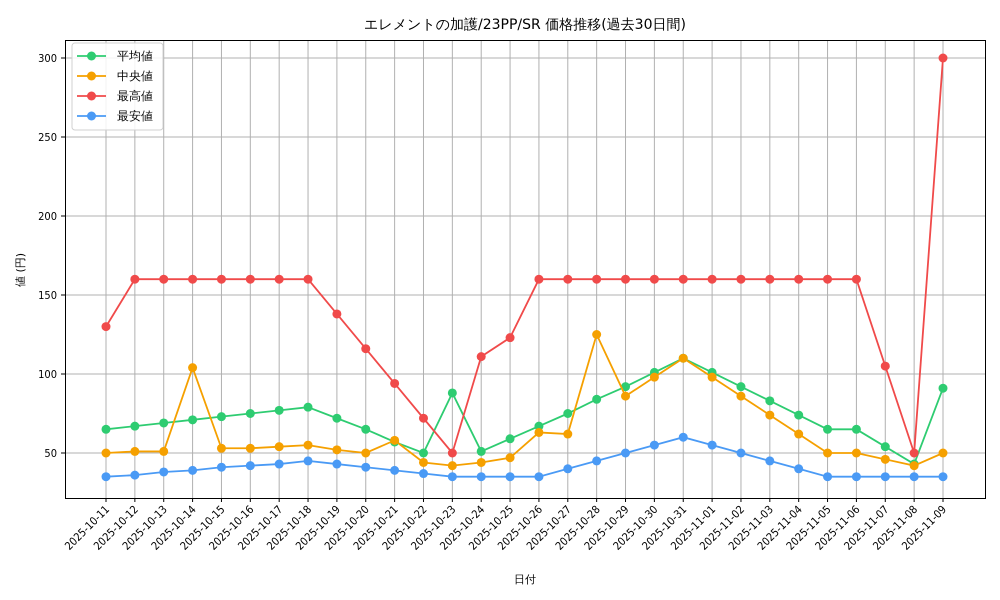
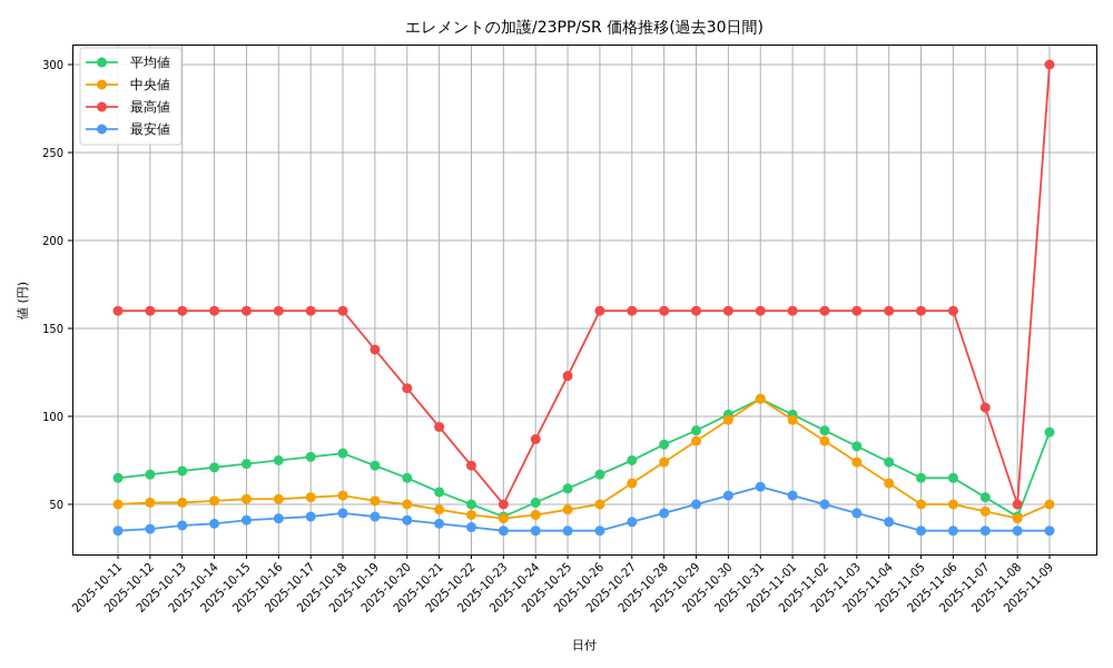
最高値/2025-10-11: 130 -> 160
中央値/2025-10-14: 104 -> 52
中央値/2025-10-21: 58 -> 47
平均値/2025-10-23: 88 -> 43
最高値/2025-10-24: 111 -> 87
中央値/2025-10-26: 63 -> 50
中央値/2025-10-28: 125 -> 74
